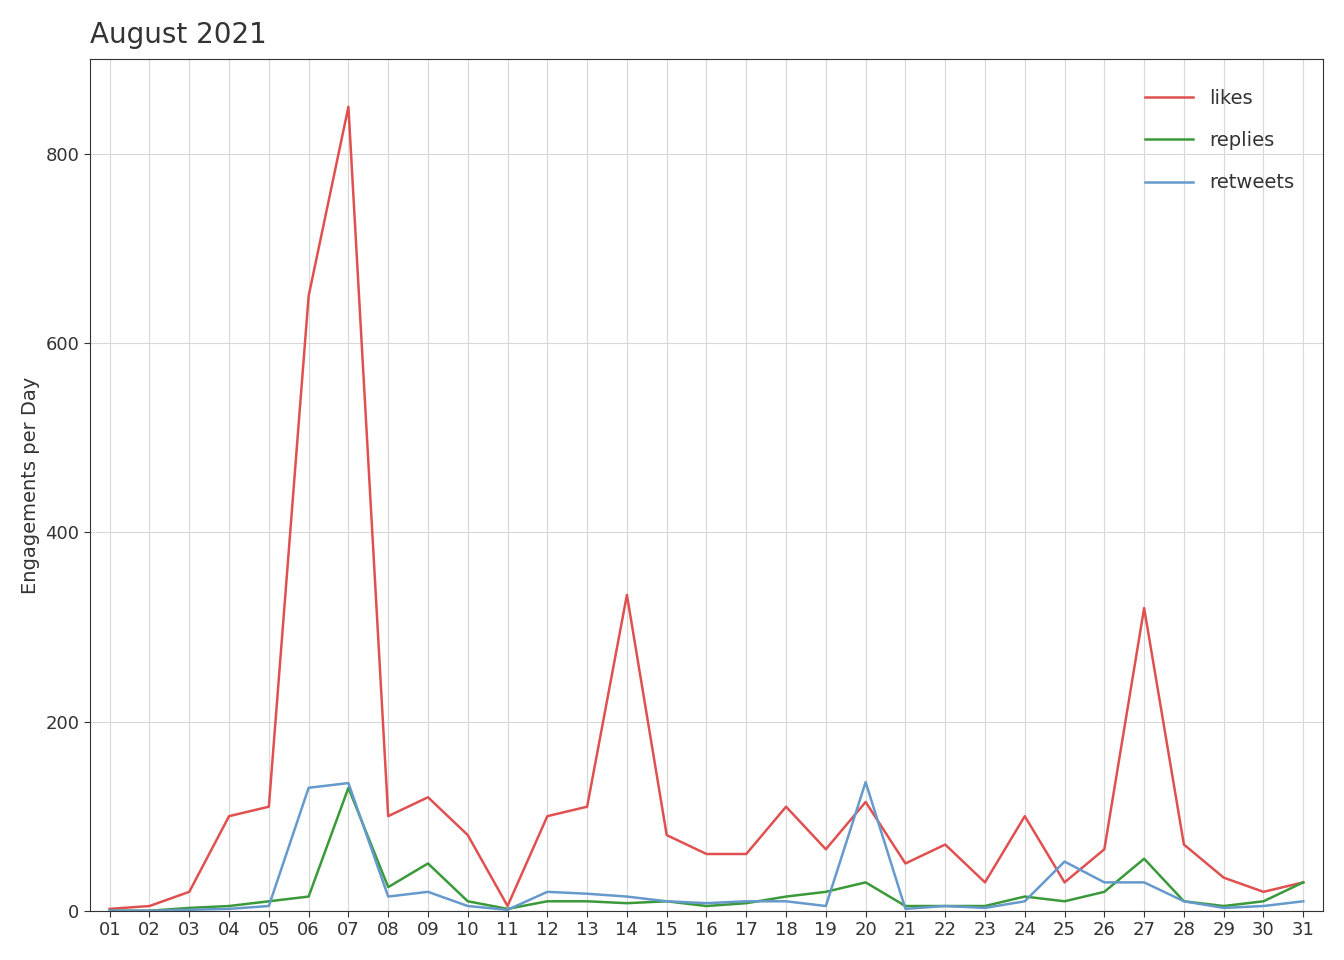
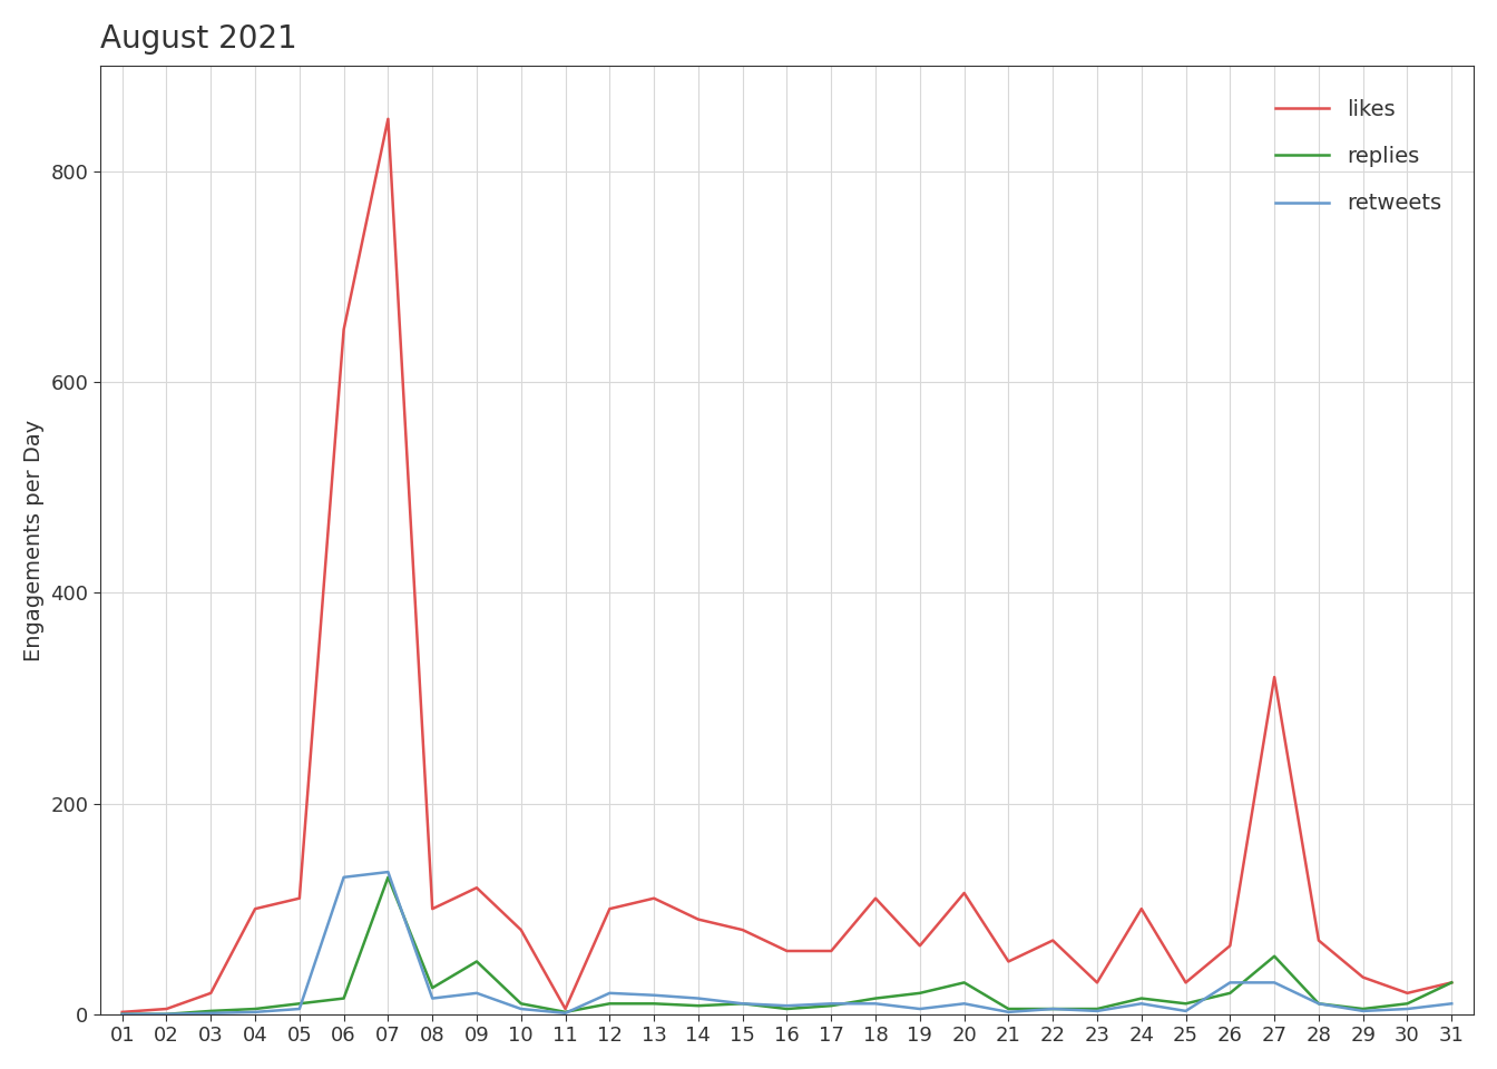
likes/14: 334 -> 90
retweets/20: 136 -> 10
retweets/25: 52 -> 3
